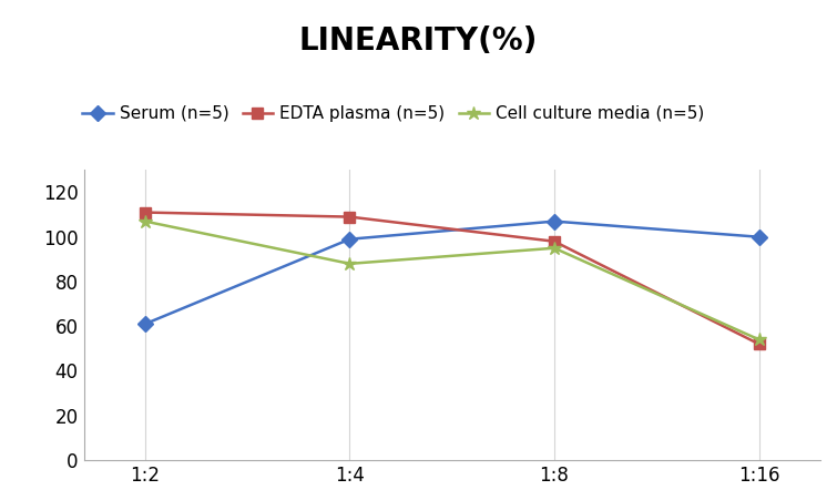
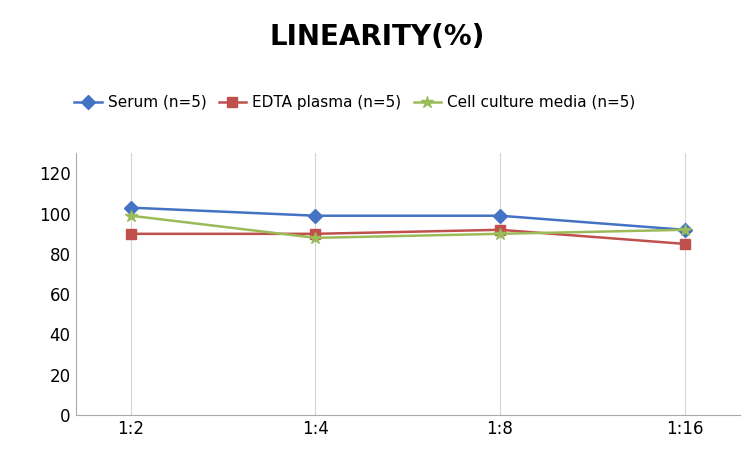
Serum (n=5)/1:2: 61 -> 103
EDTA plasma (n=5)/1:2: 111 -> 90
Cell culture media (n=5)/1:2: 107 -> 99
EDTA plasma (n=5)/1:4: 109 -> 90
Serum (n=5)/1:8: 107 -> 99
EDTA plasma (n=5)/1:8: 98 -> 92
Cell culture media (n=5)/1:8: 95 -> 90
Serum (n=5)/1:16: 100 -> 92
EDTA plasma (n=5)/1:16: 52 -> 85
Cell culture media (n=5)/1:16: 54 -> 92
